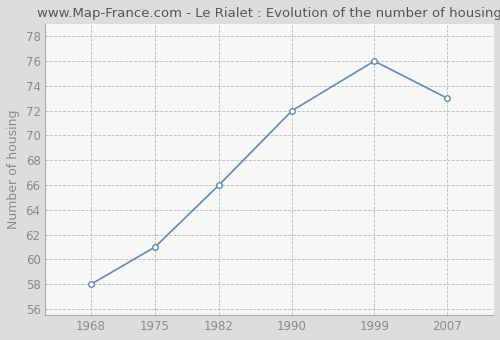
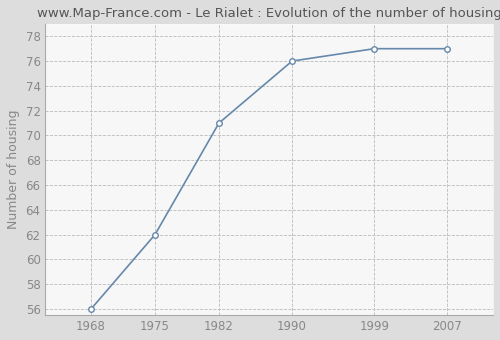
1968: 58 -> 56
1975: 61 -> 62
1982: 66 -> 71
1990: 72 -> 76
1999: 76 -> 77
2007: 73 -> 77
